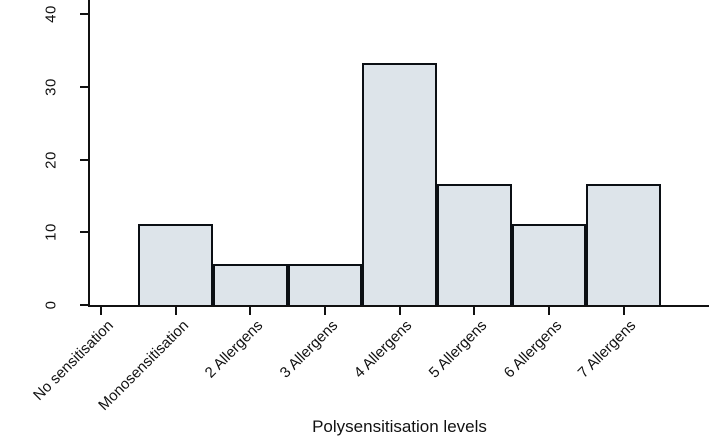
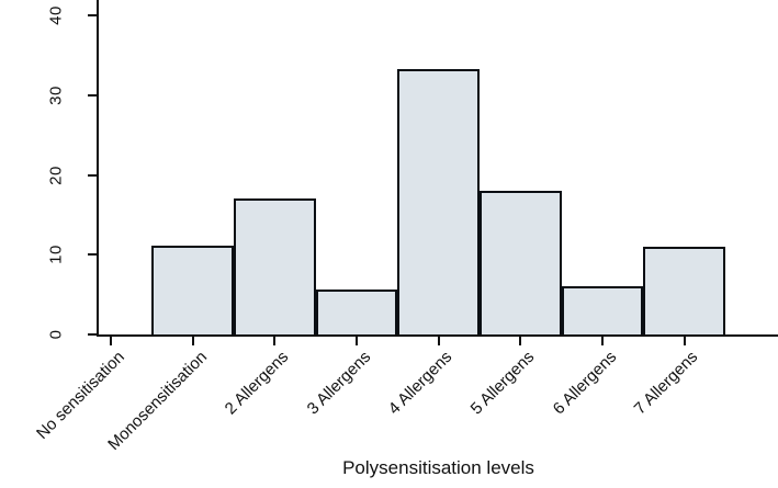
2 Allergens: 6 -> 17
5 Allergens: 17 -> 18
6 Allergens: 11 -> 6
7 Allergens: 17 -> 11
